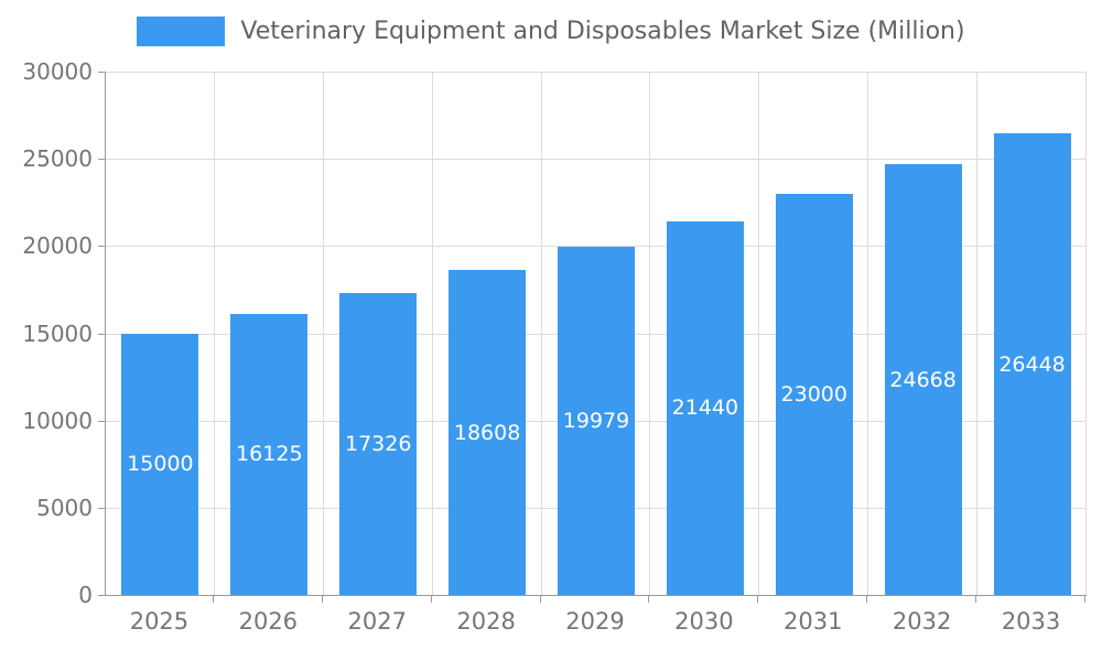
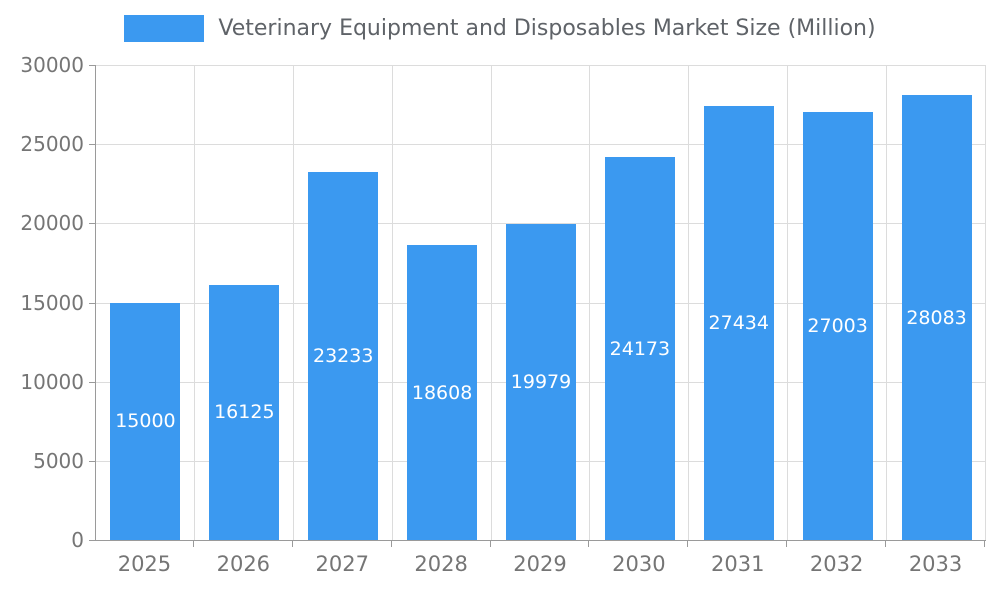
2027: 17326 -> 23233
2030: 21440 -> 24173
2031: 23000 -> 27434
2032: 24668 -> 27003
2033: 26448 -> 28083
